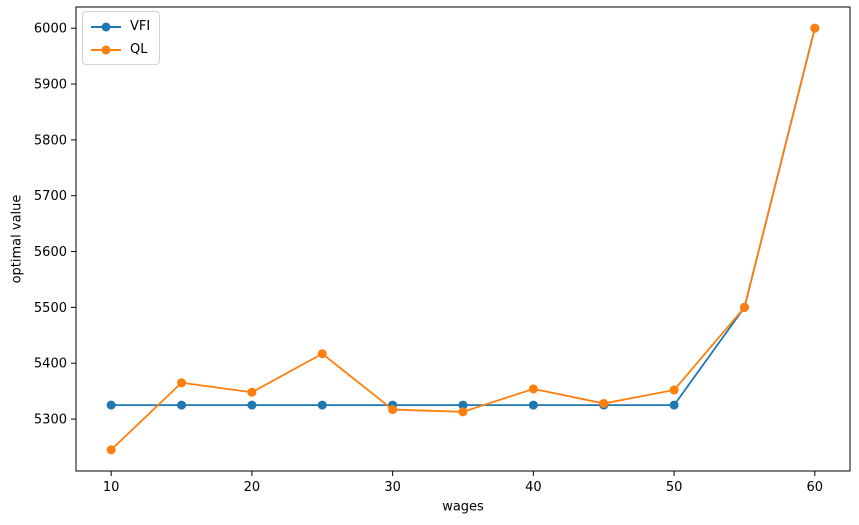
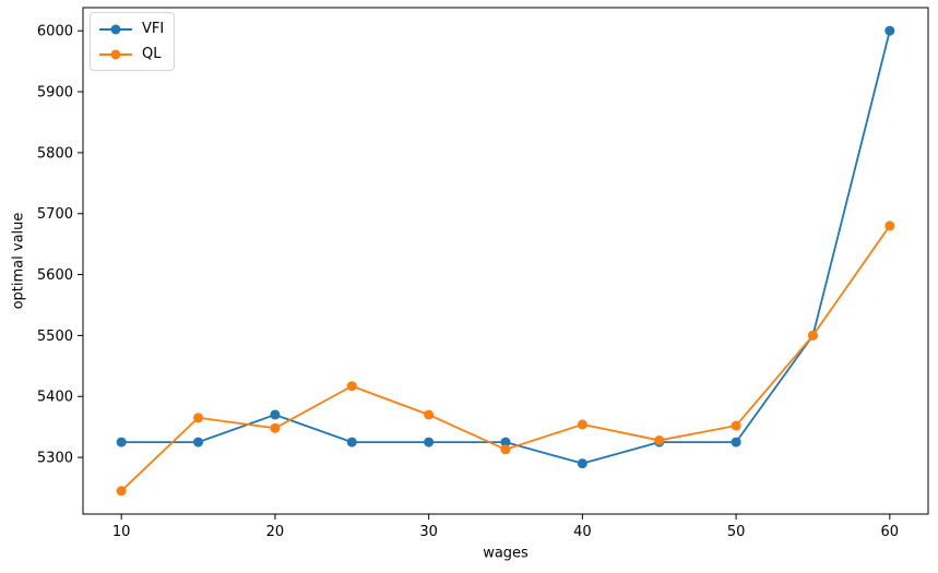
VFI/20: 5320 -> 5370
QL/30: 5320 -> 5370
VFI/40: 5320 -> 5290
QL/60: 6000 -> 5680
